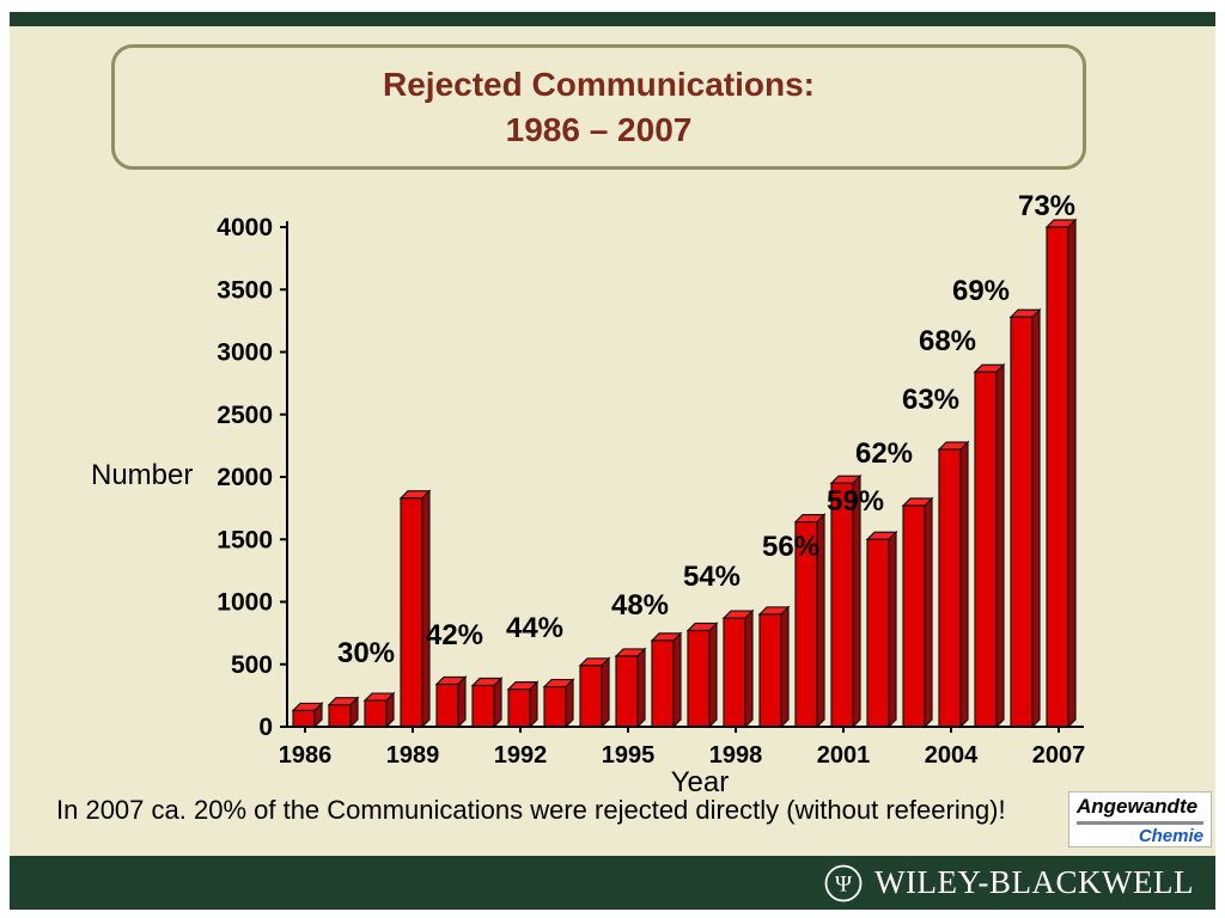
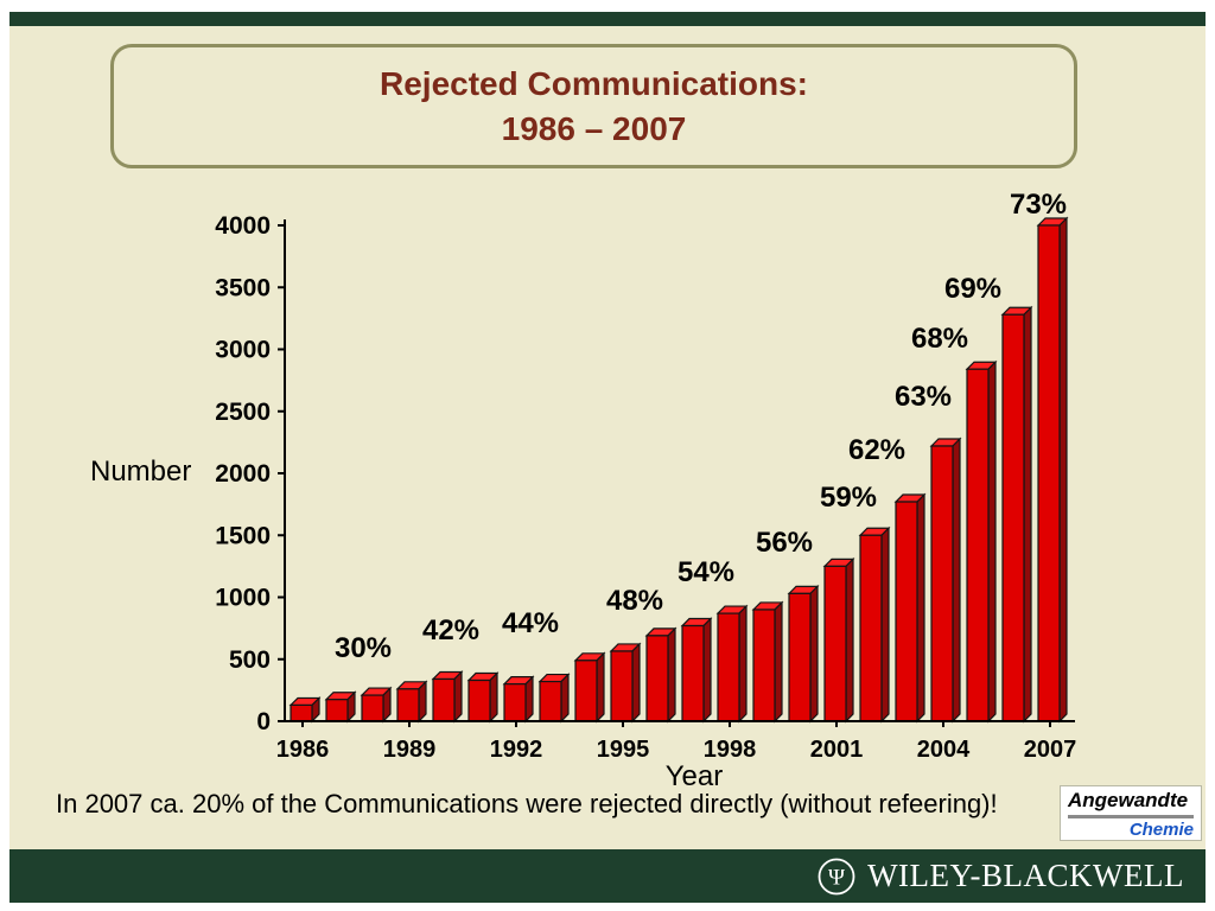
1989: 1830 -> 260
2000: 1640 -> 1030
2001: 1950 -> 1250
